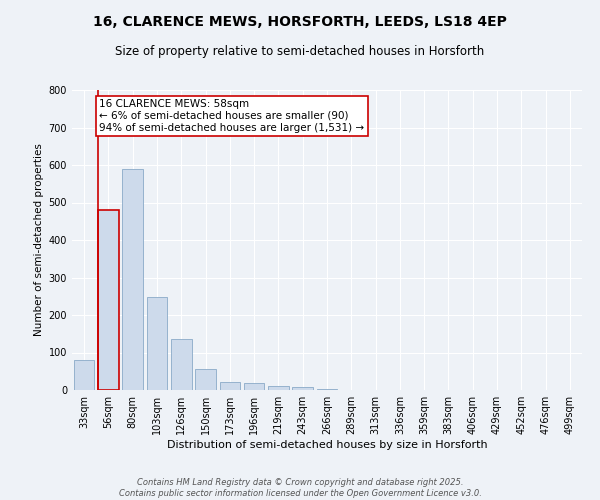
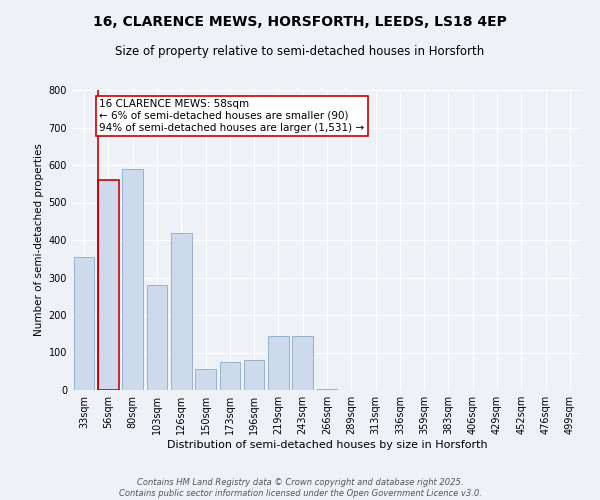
33sqm: 80 -> 355
56sqm: 480 -> 560
103sqm: 248 -> 280
126sqm: 135 -> 420
173sqm: 22 -> 75
196sqm: 18 -> 80
219sqm: 12 -> 145
243sqm: 7 -> 145
